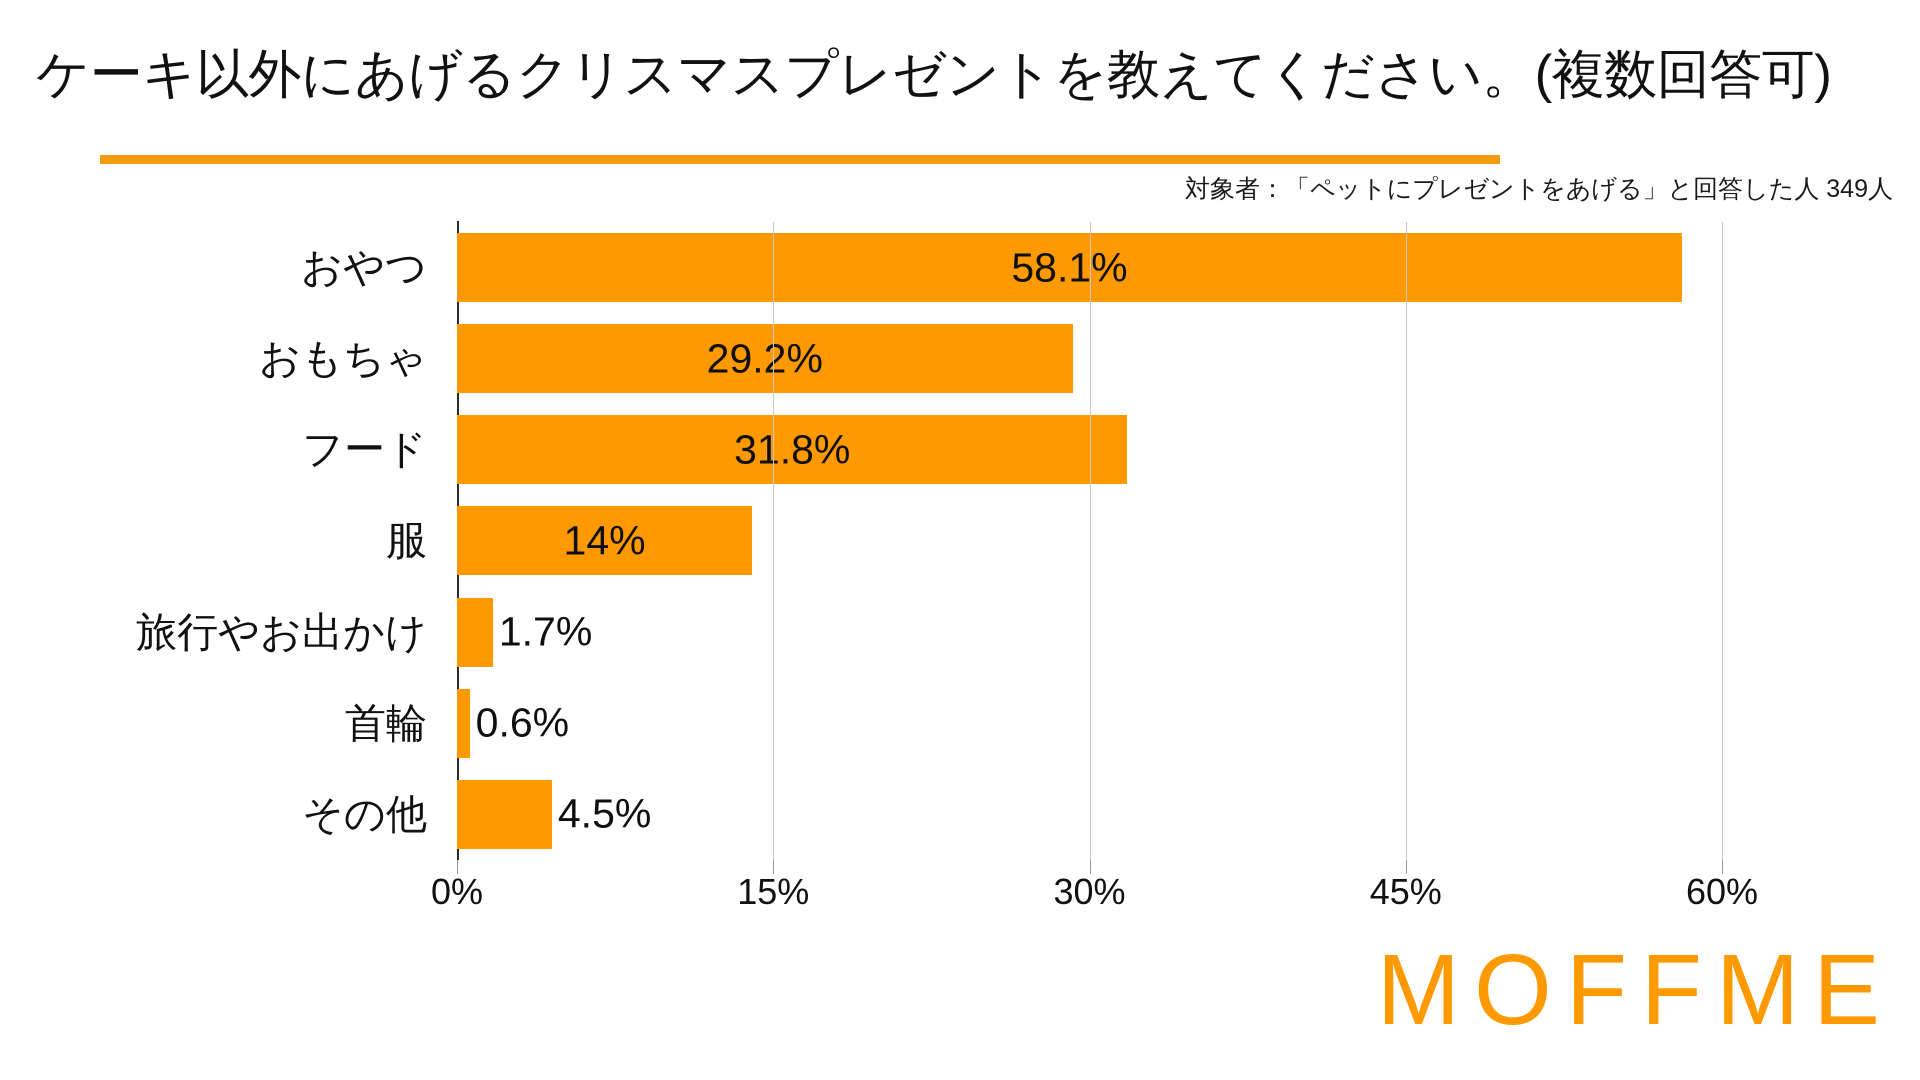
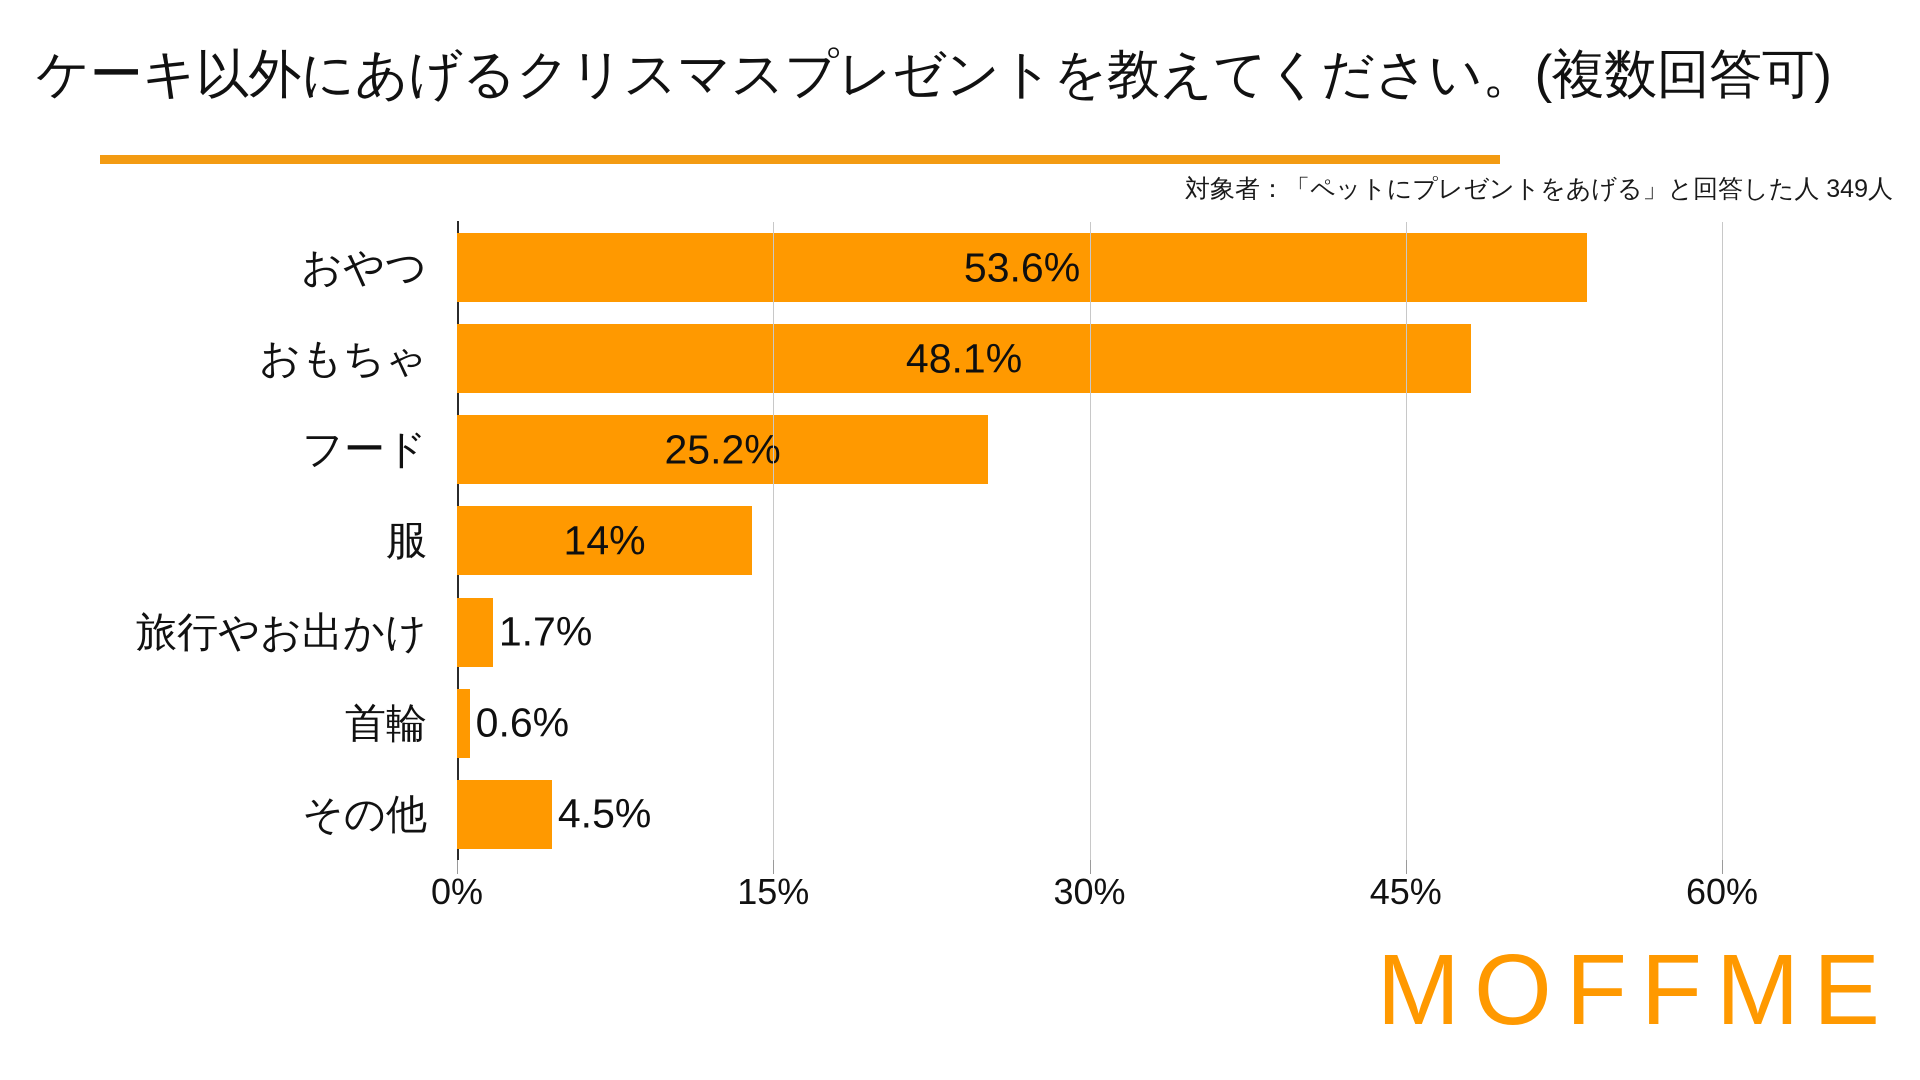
おやつ: 58.1% -> 53.6%
おもちゃ: 29.2% -> 48.1%
フード: 31.8% -> 25.2%
